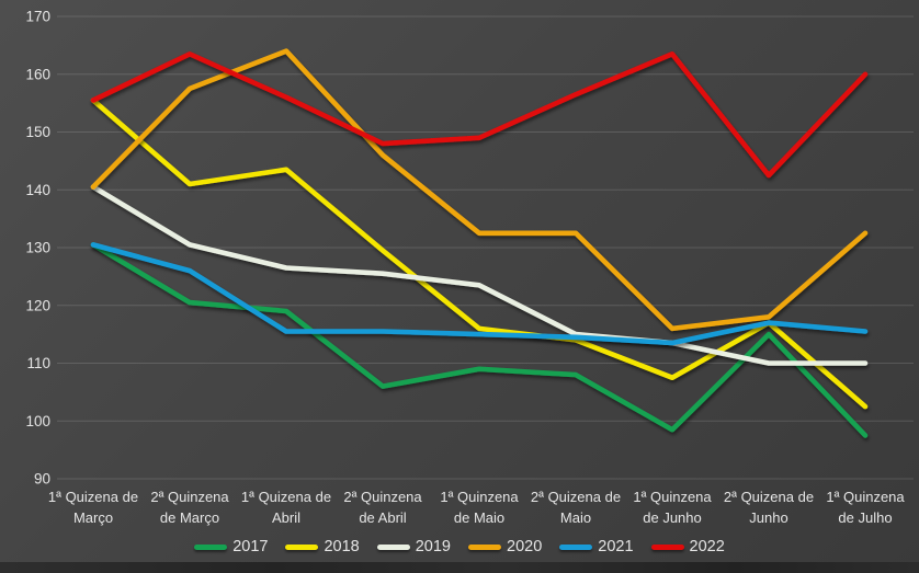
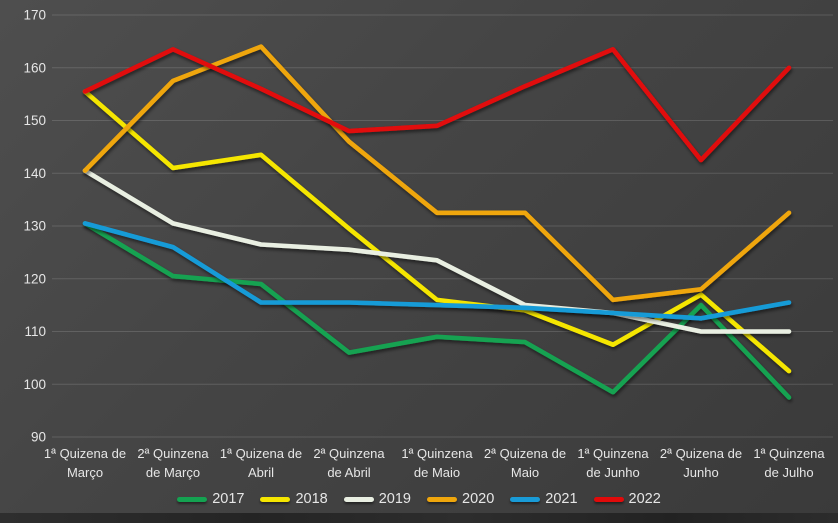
2021/2ª Quizena de Junho: 117 -> 112
